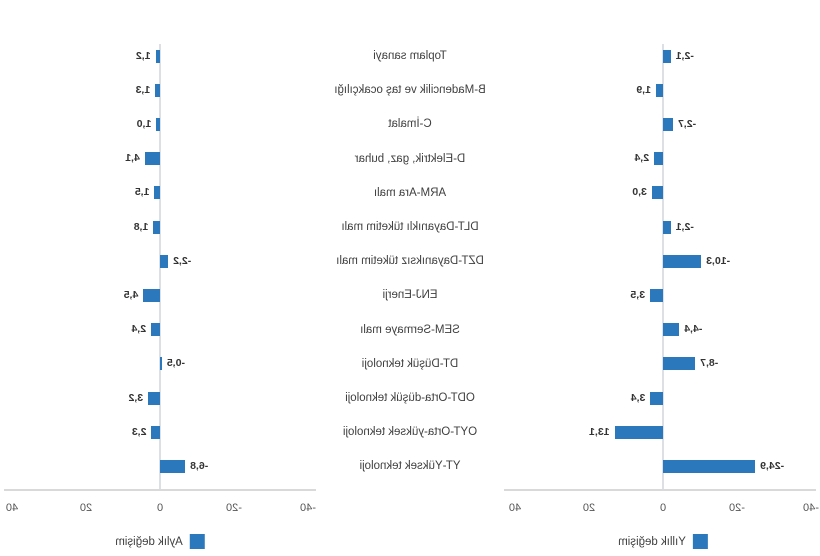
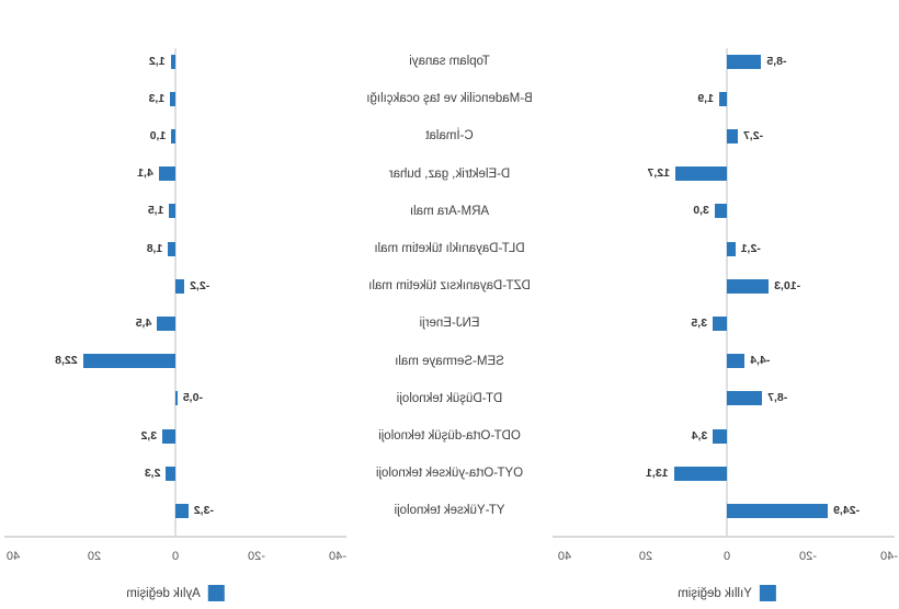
Yıllık değişim/Toplam sanayi: -2,1 -> -8,5
Yıllık değişim/D-Elektrik, gaz, buhar: 2,4 -> 12,7
Aylık değişim/SEM-Sermaye malı: 2,4 -> 22,8
Aylık değişim/YT-Yüksek teknoloji: -6,8 -> -3,2
